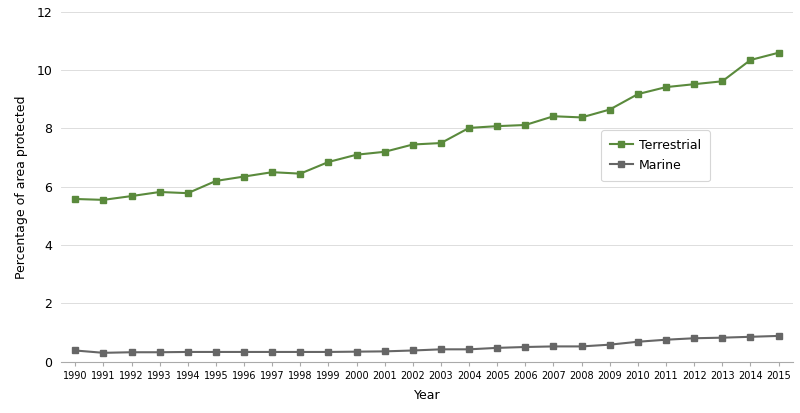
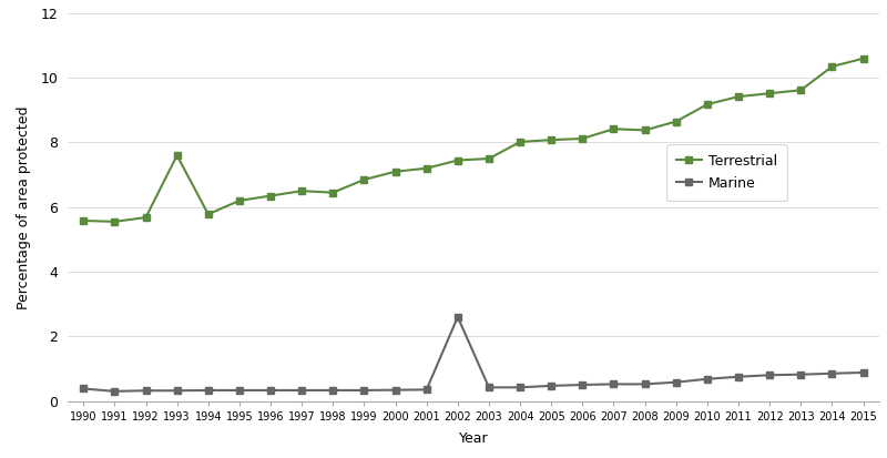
Terrestrial/1993: 5.82 -> 7.60
Marine/2002: 0.38 -> 2.60
